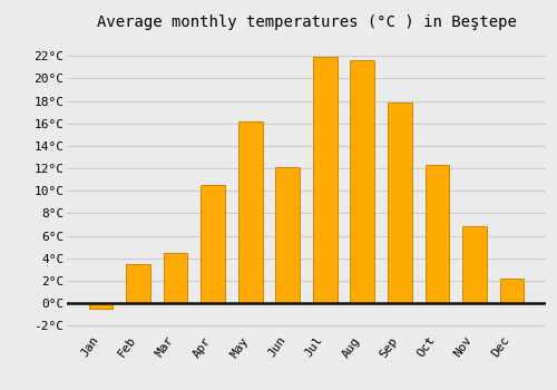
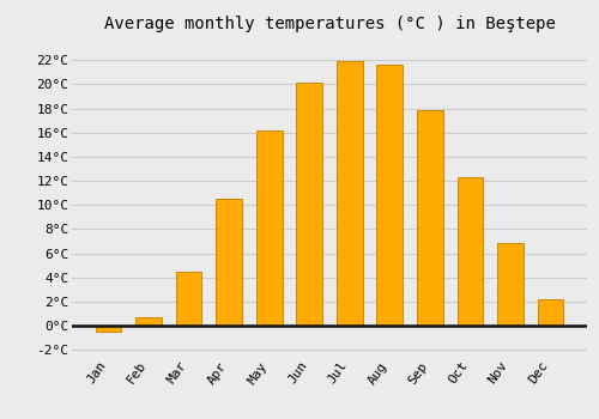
Feb: 3.5°C -> 0.7°C
Jun: 12.1°C -> 20.1°C
